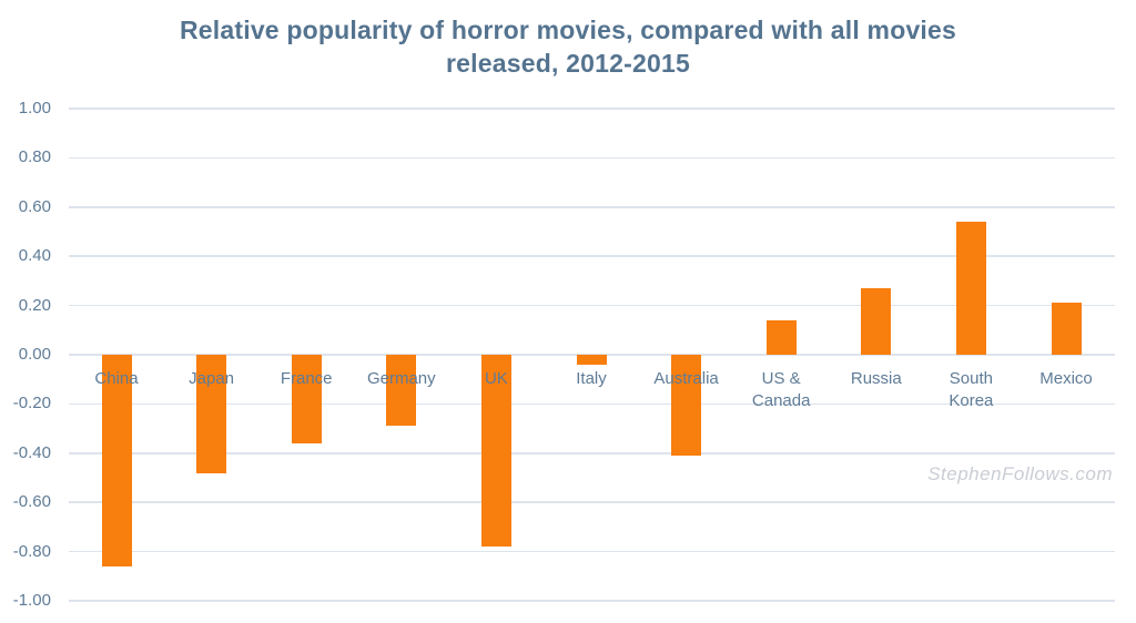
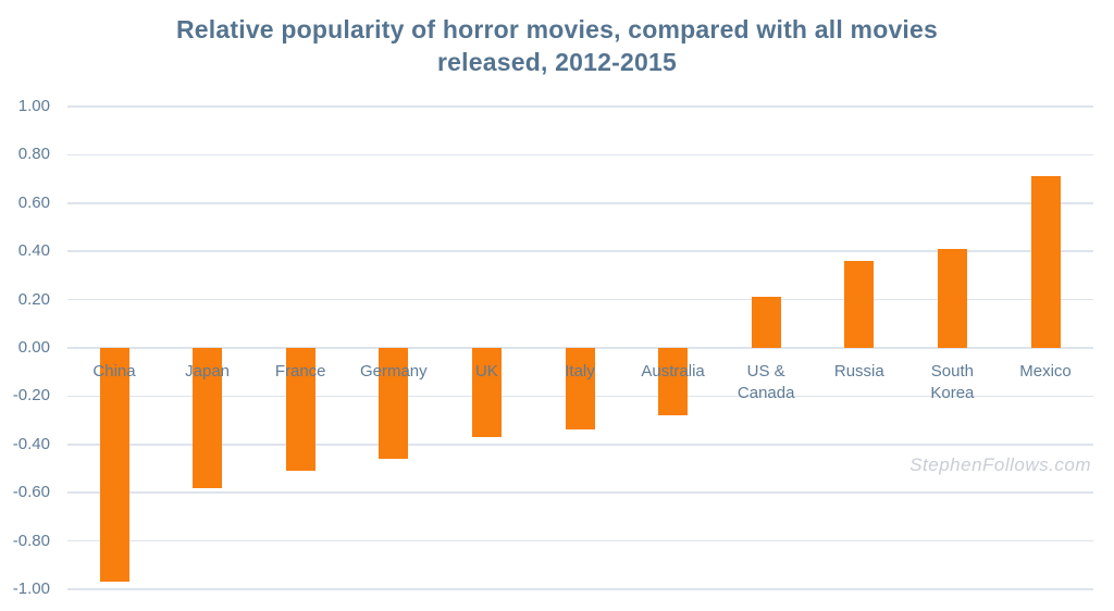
China: -0.86 -> -0.97
Japan: -0.48 -> -0.58
France: -0.36 -> -0.51
Germany: -0.29 -> -0.46
UK: -0.78 -> -0.37
Italy: -0.04 -> -0.34
Australia: -0.41 -> -0.28
US & Canada: 0.14 -> 0.21
Russia: 0.27 -> 0.36
South Korea: 0.54 -> 0.41
Mexico: 0.21 -> 0.71
